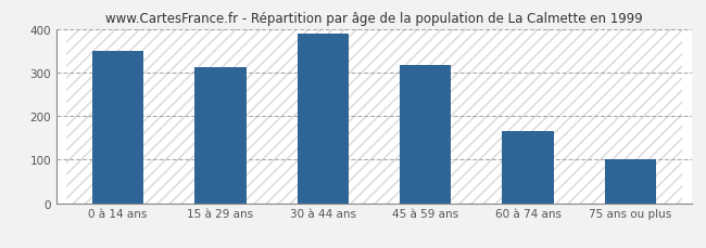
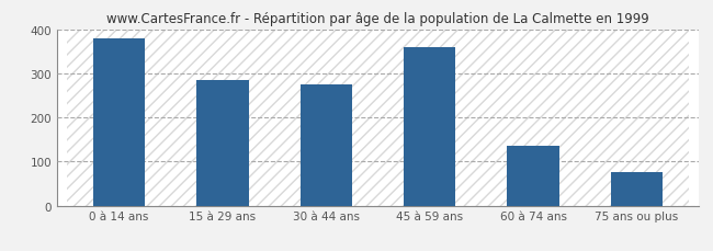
0 à 14 ans: 350 -> 380
15 à 29 ans: 313 -> 285
30 à 44 ans: 390 -> 275
45 à 59 ans: 318 -> 360
60 à 74 ans: 165 -> 135
75 ans ou plus: 101 -> 75
